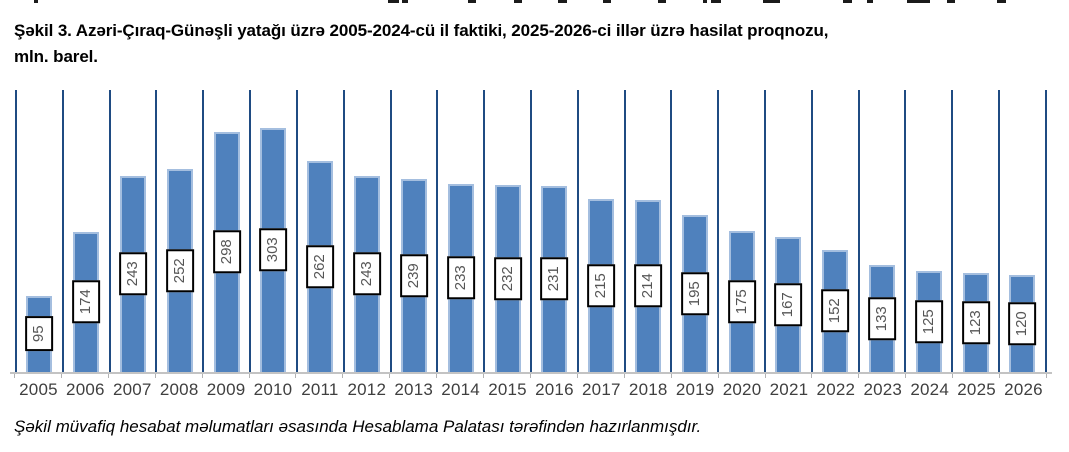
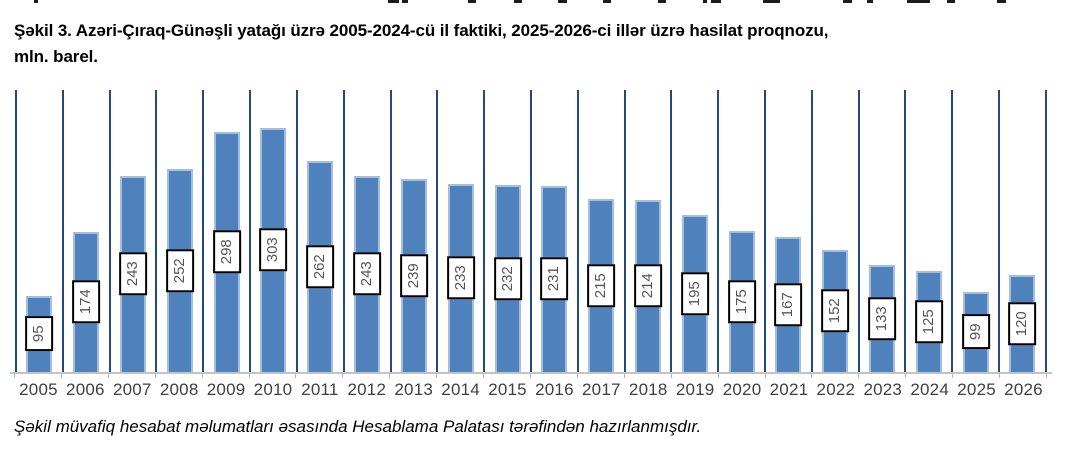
2025: 123 -> 99
